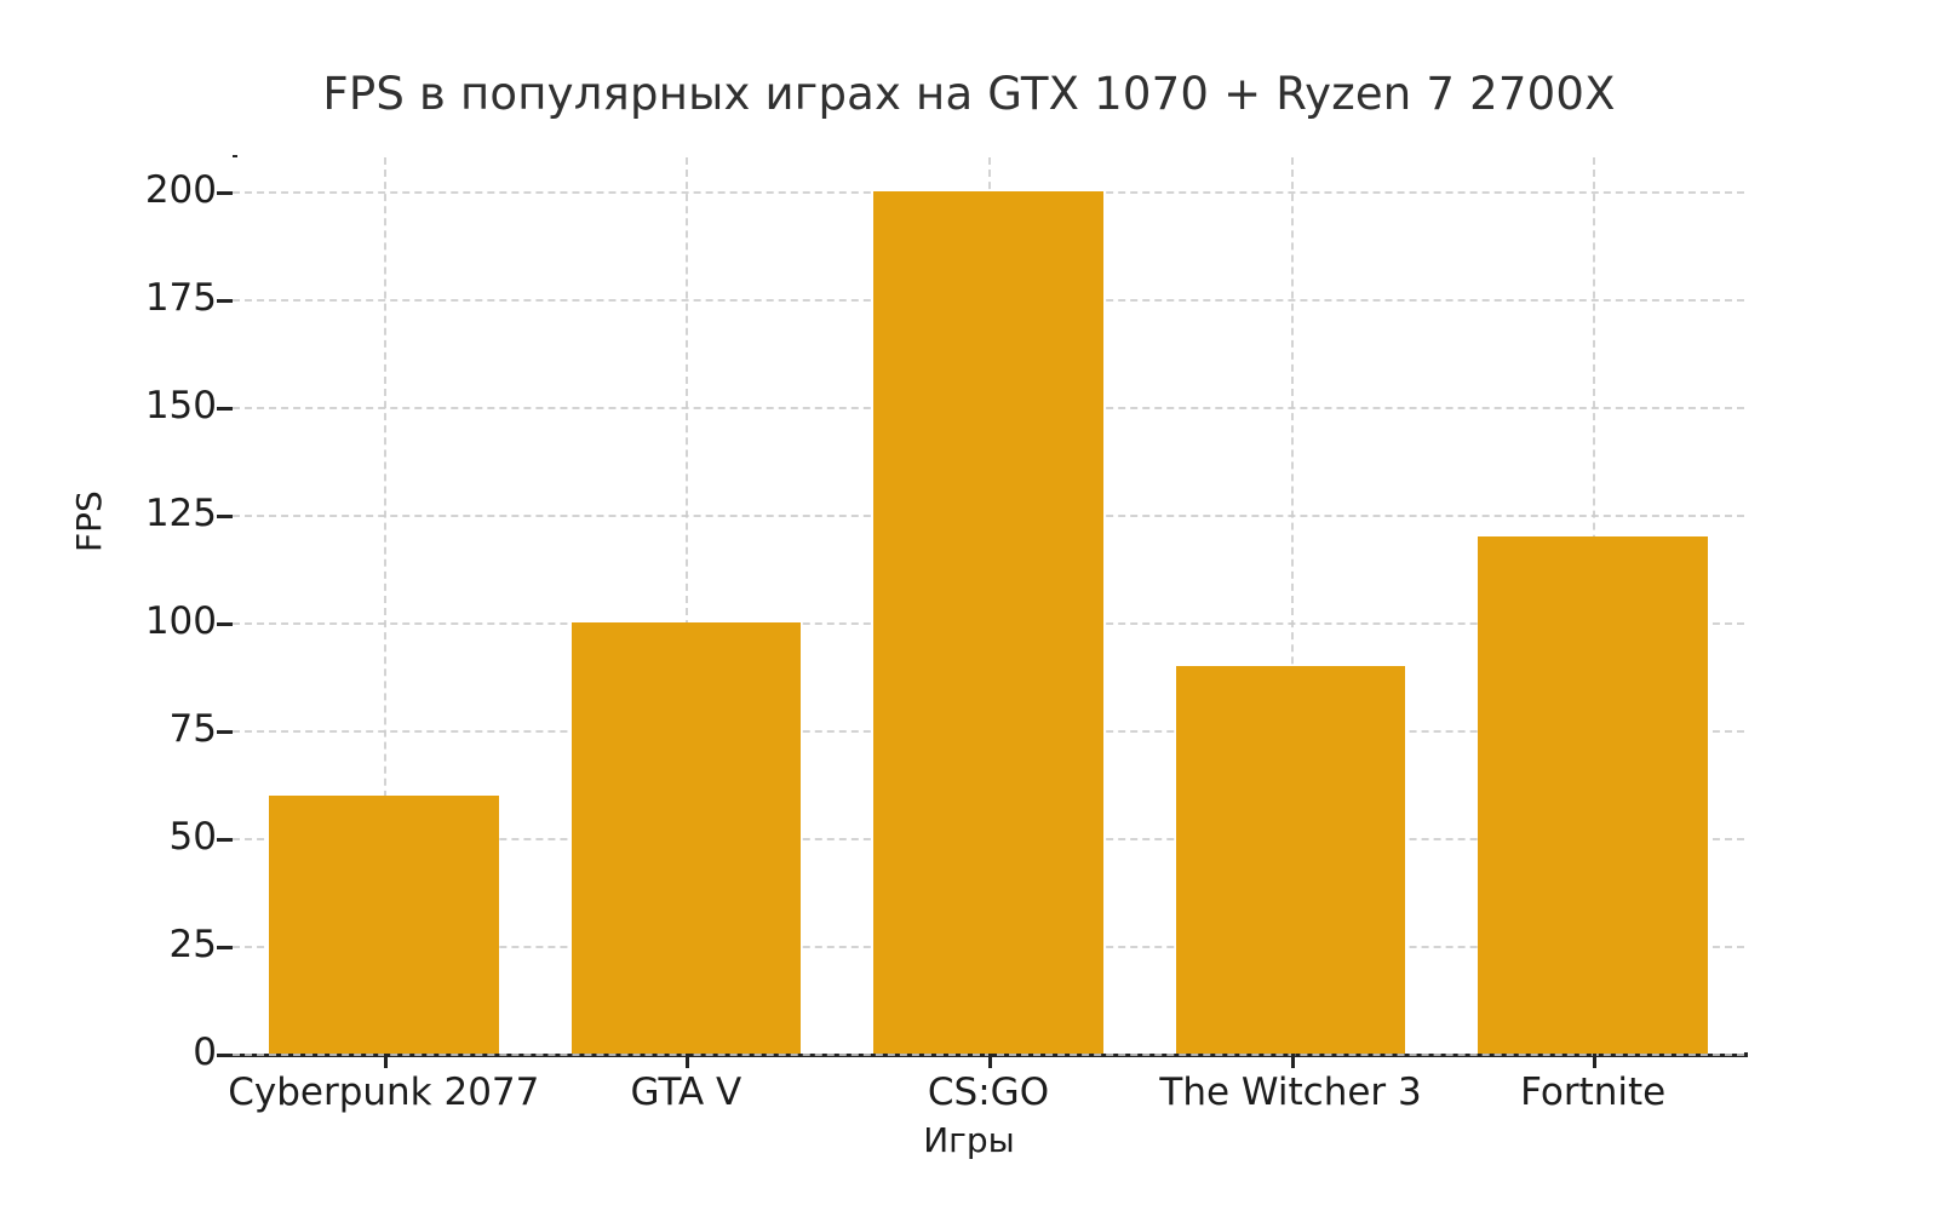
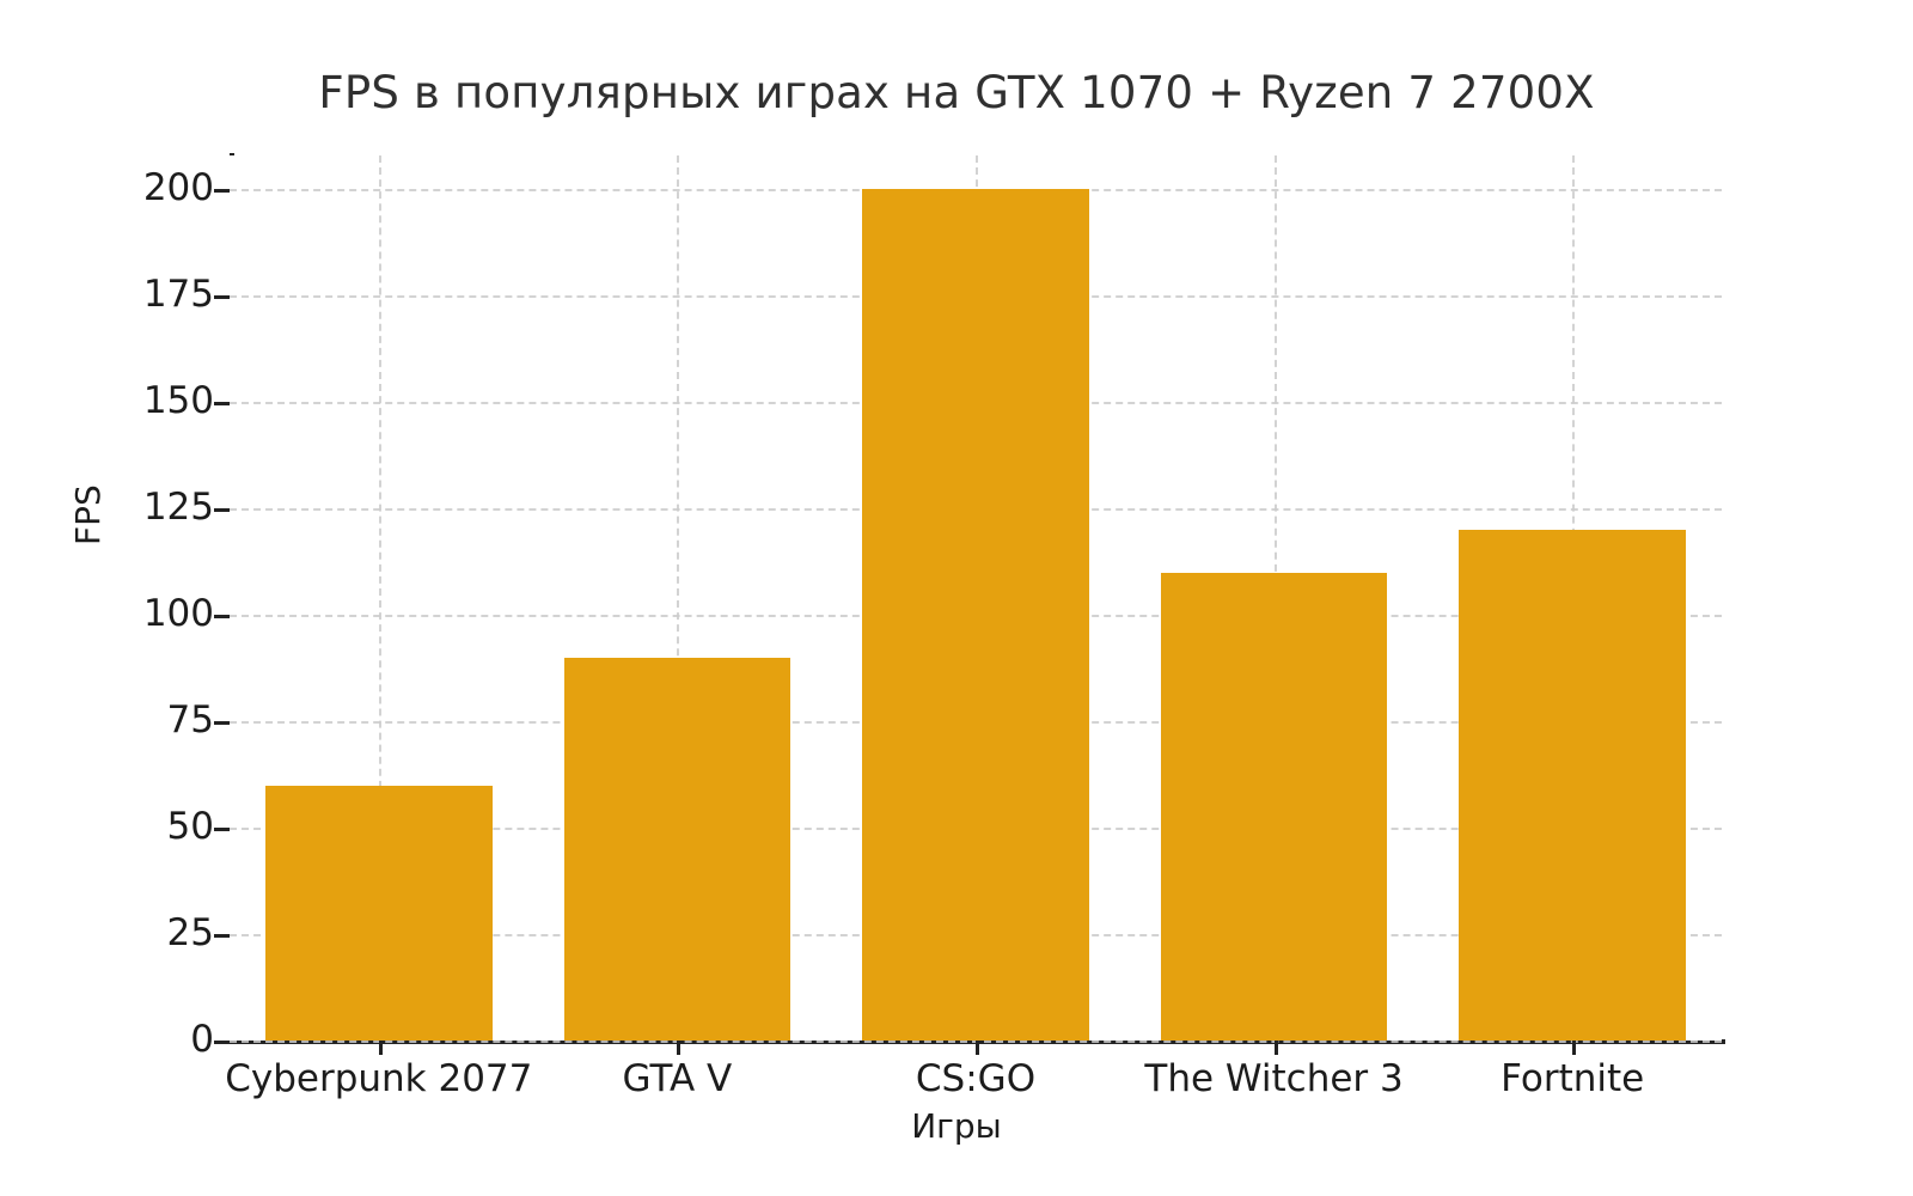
GTA V: 100 -> 90
The Witcher 3: 90 -> 110
